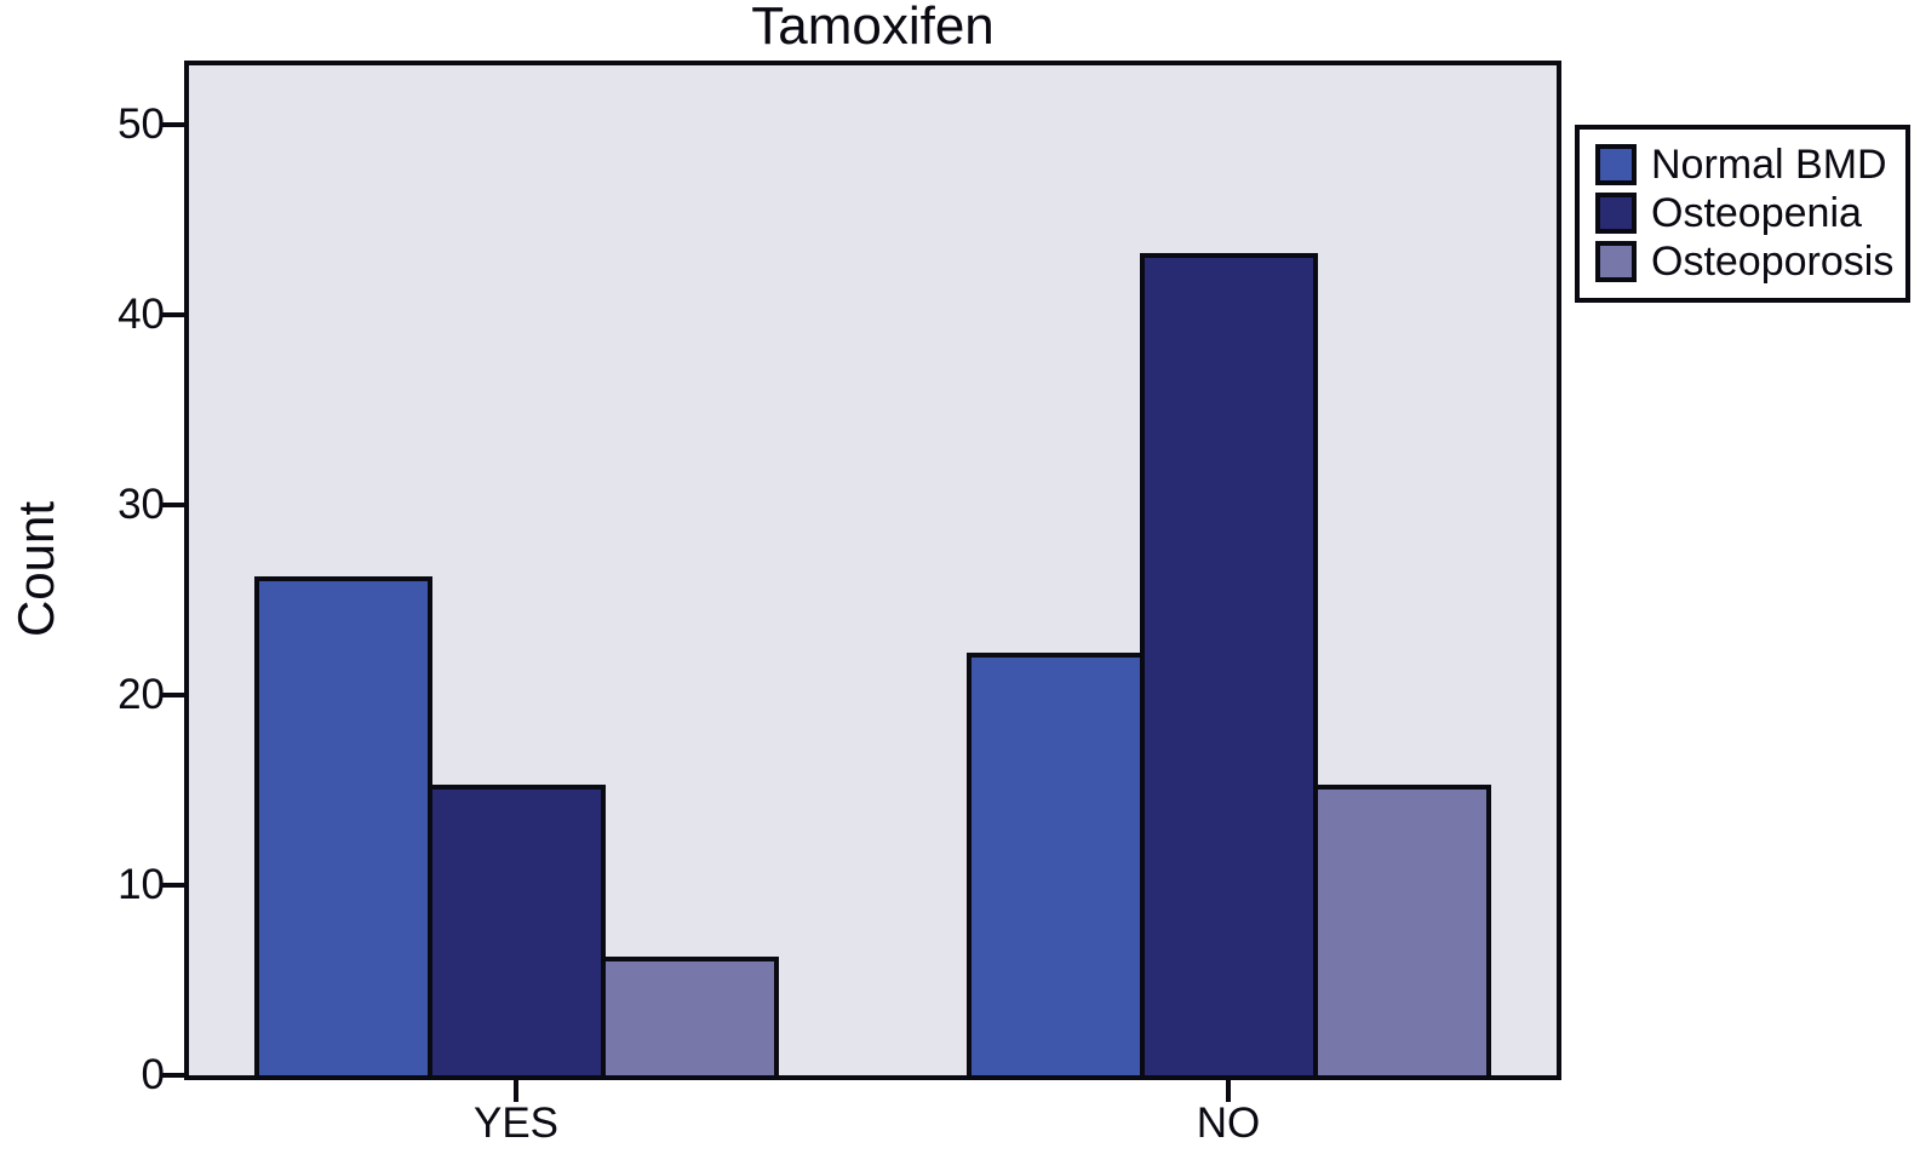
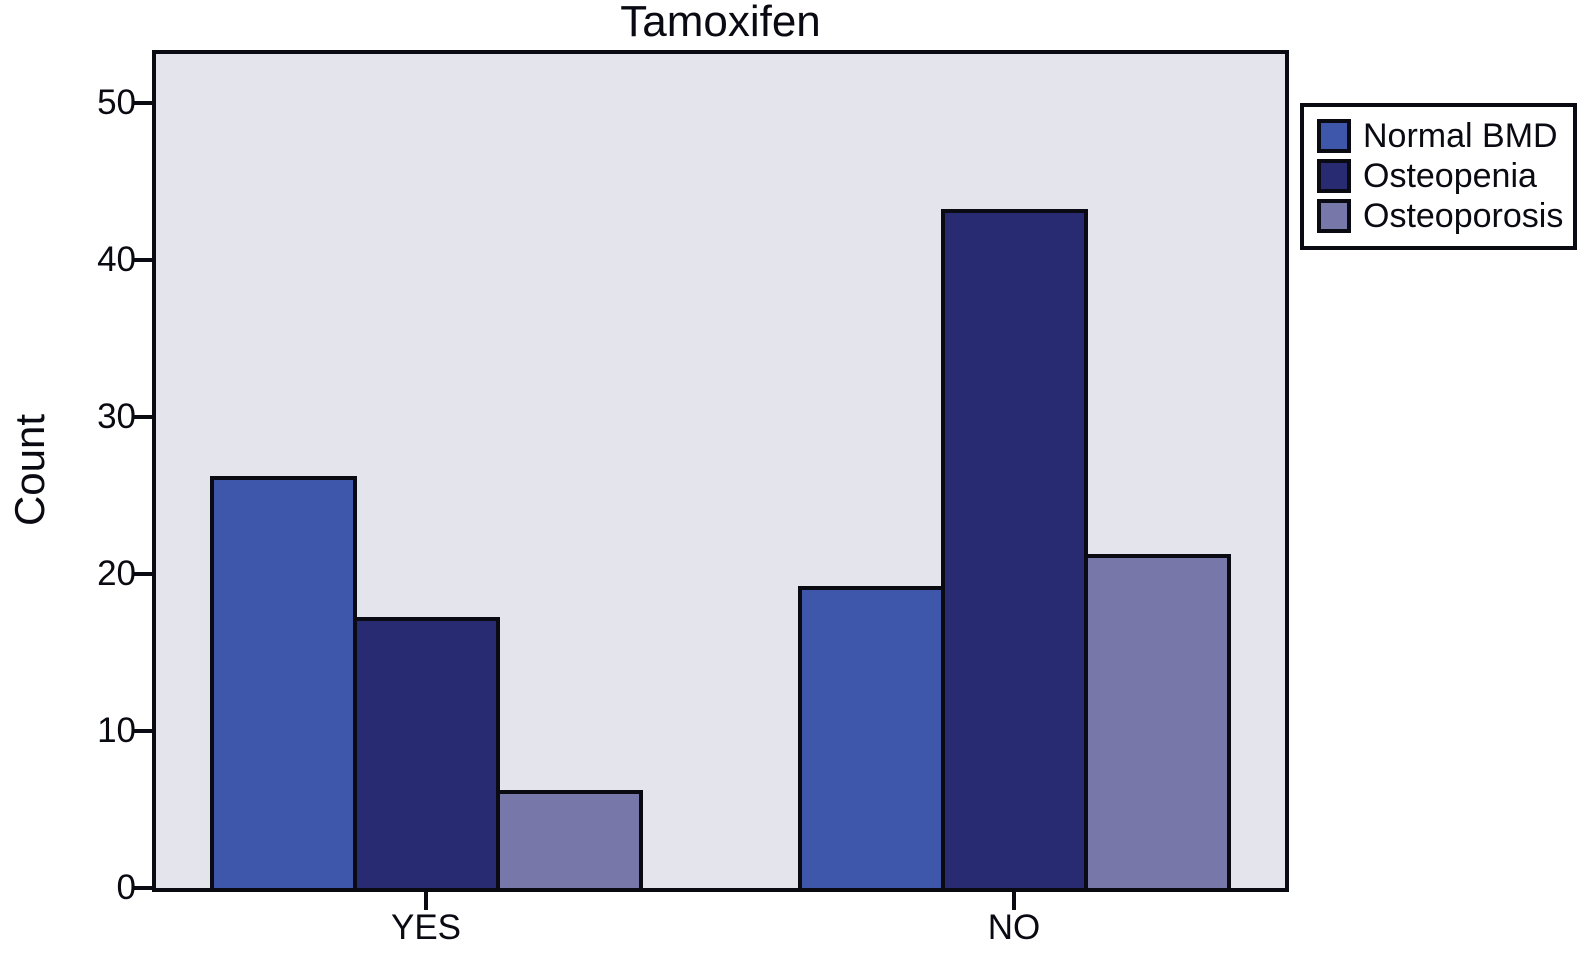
Osteopenia/YES: 15 -> 17
Normal BMD/NO: 22 -> 19
Osteoporosis/NO: 15 -> 21
